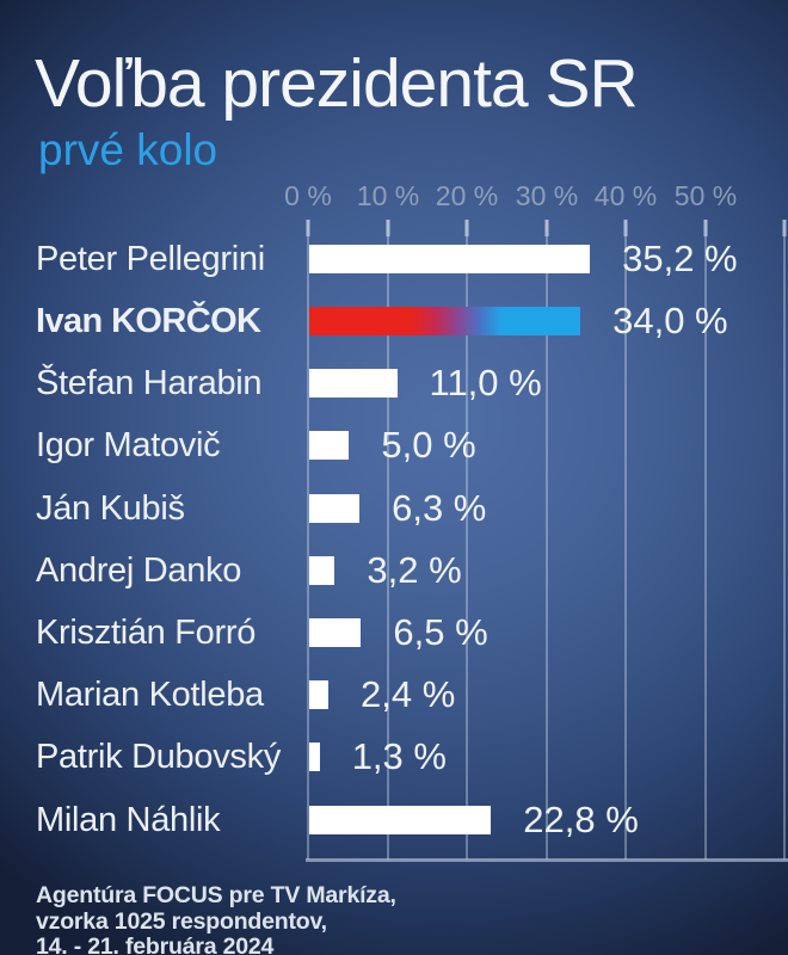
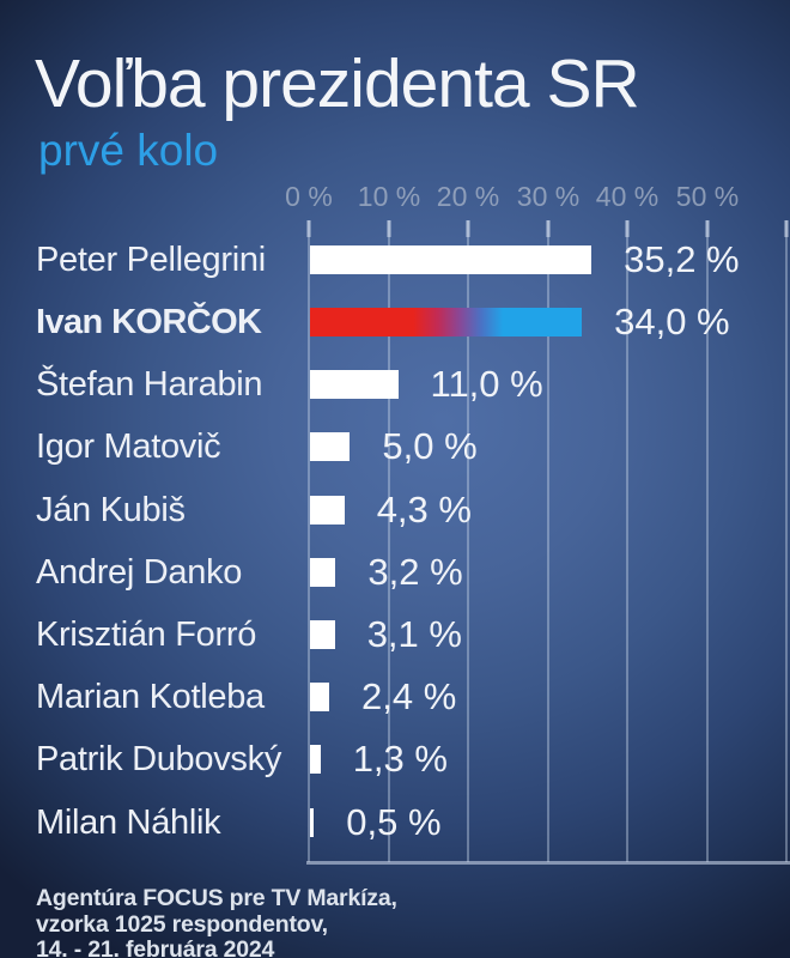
Ján Kubiš: 6,3 -> 4,3
Krisztián Forró: 6,5 -> 3,1
Milan Náhlik: 22,8 -> 0,5
